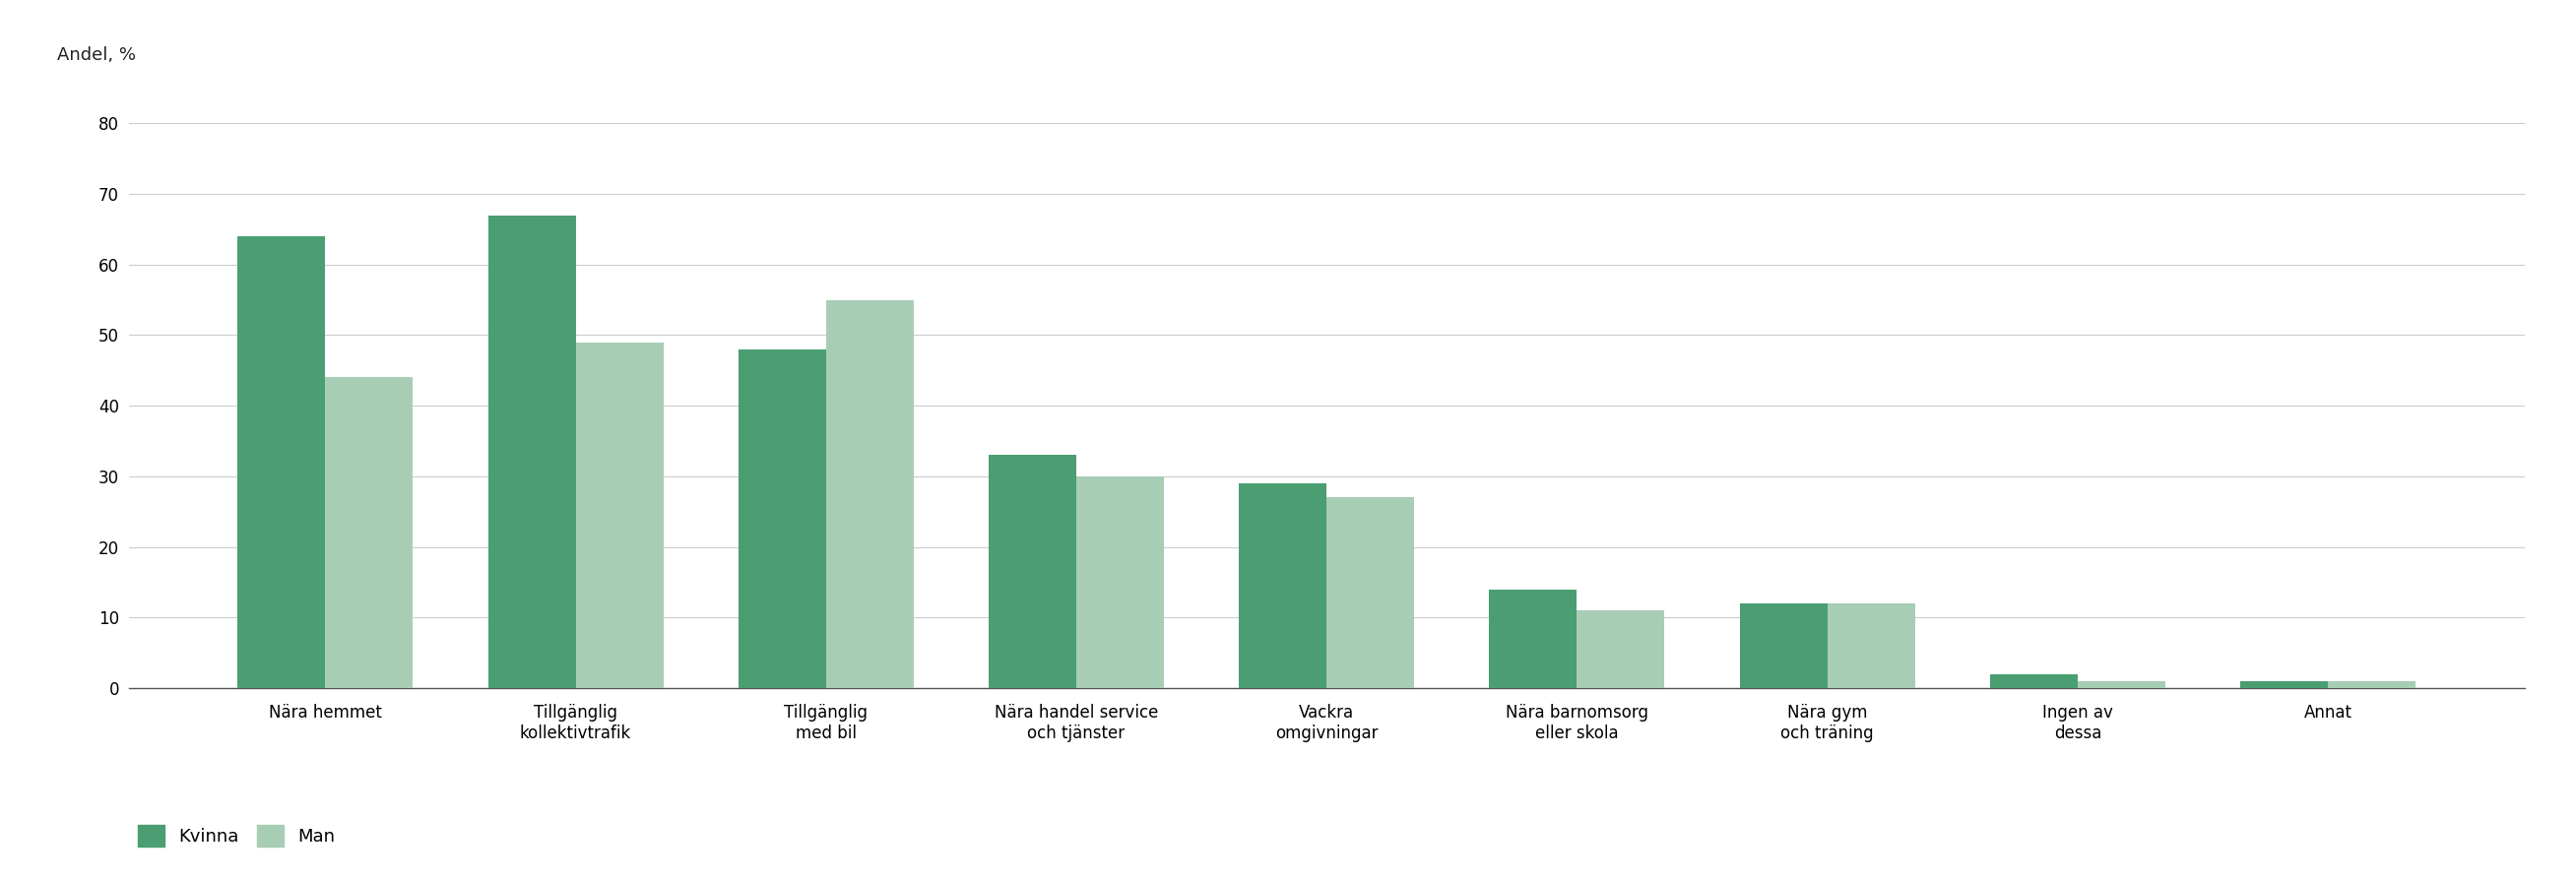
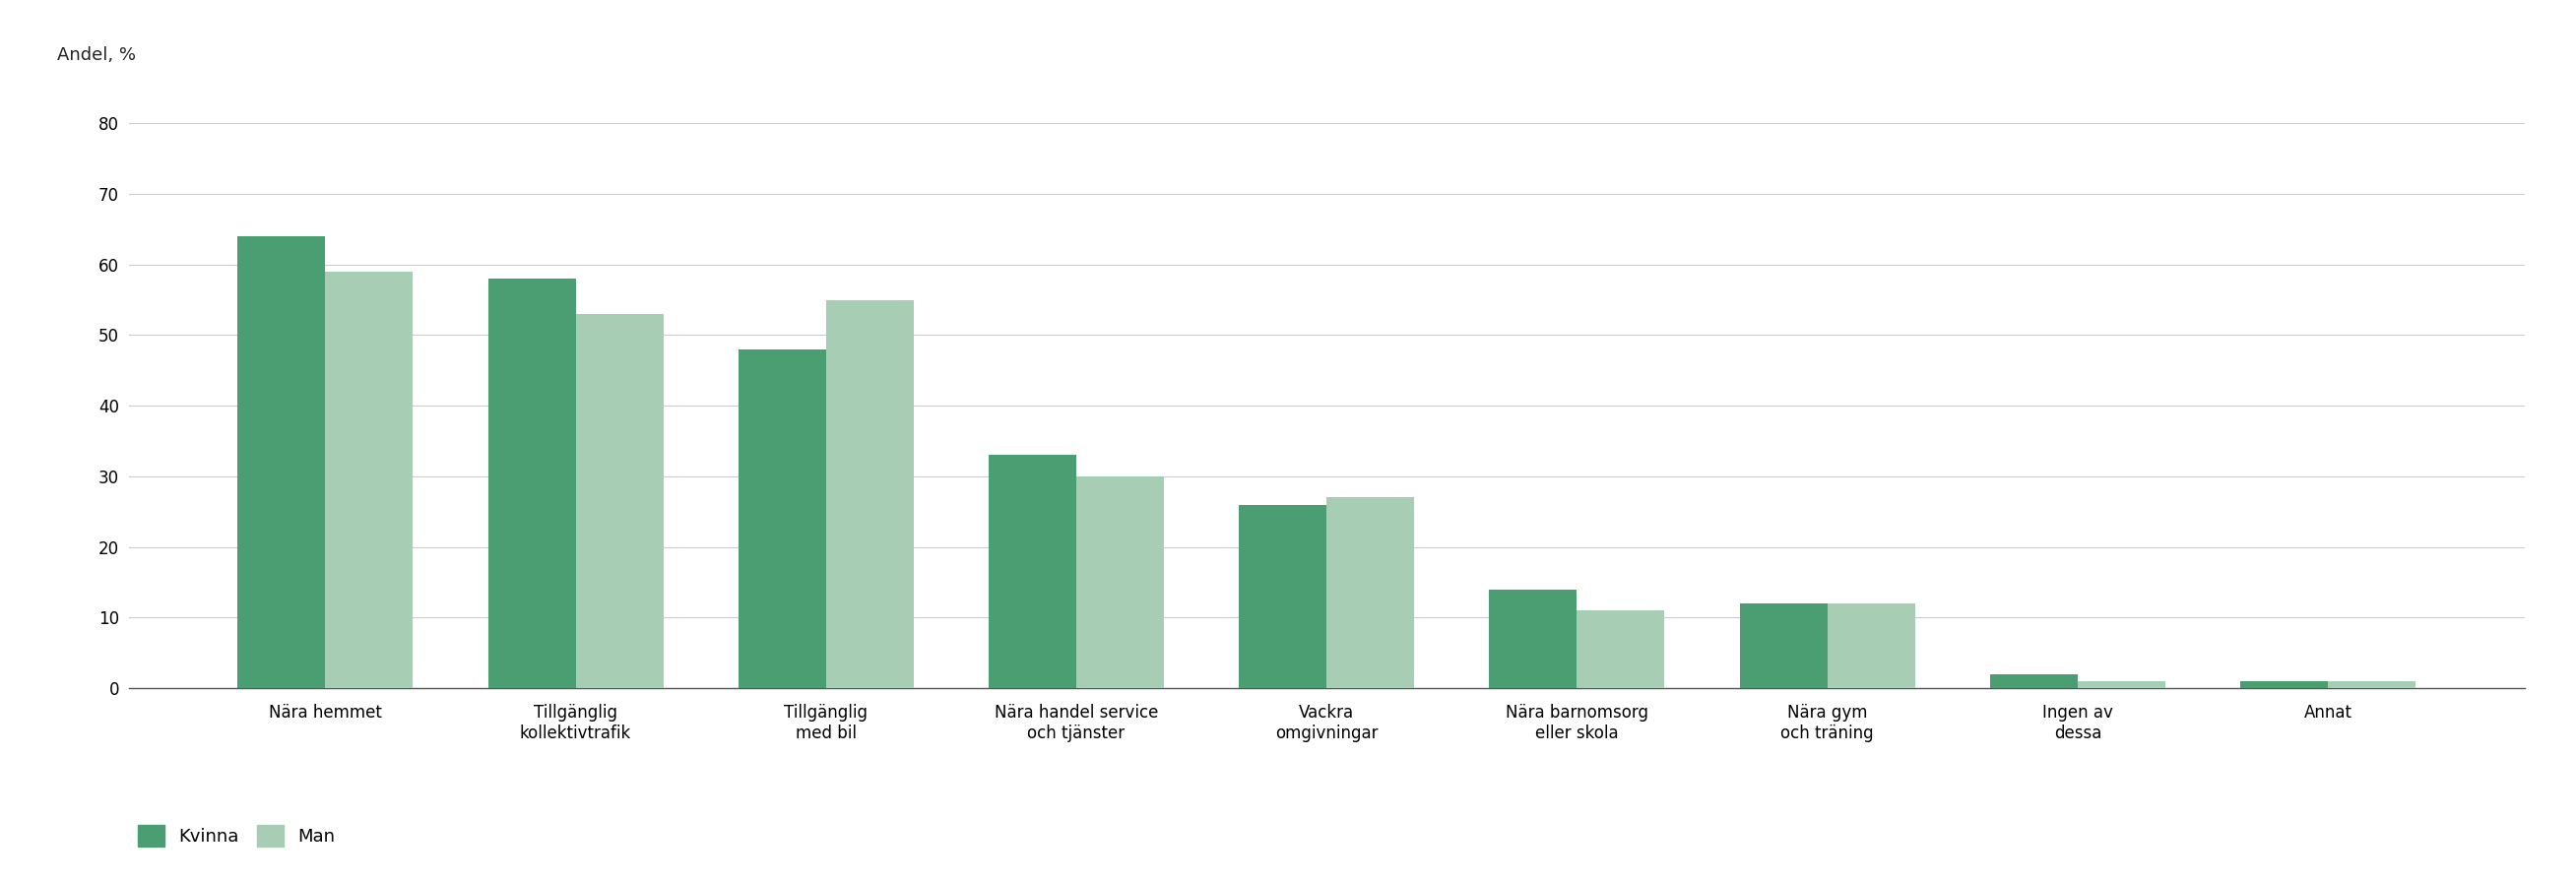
Man/Nära hemmet: 44 -> 59
Kvinna/Tillgänglig kollektivtrafik: 67 -> 58
Man/Tillgänglig kollektivtrafik: 49 -> 53
Kvinna/Vackra omgivningar: 29 -> 26
